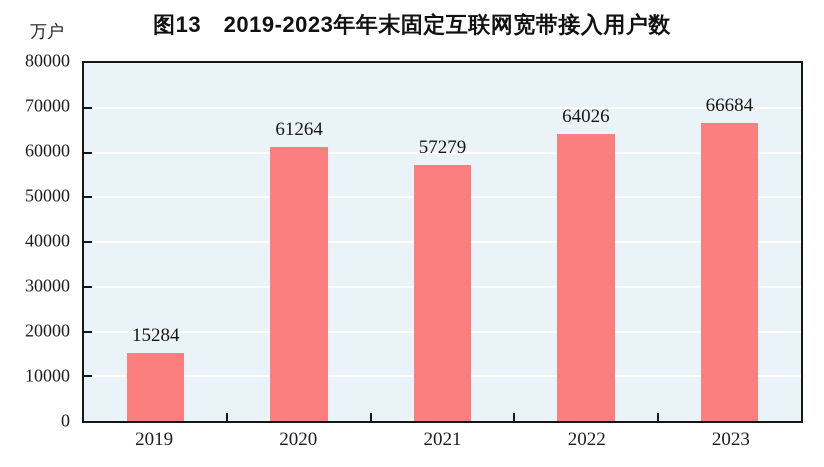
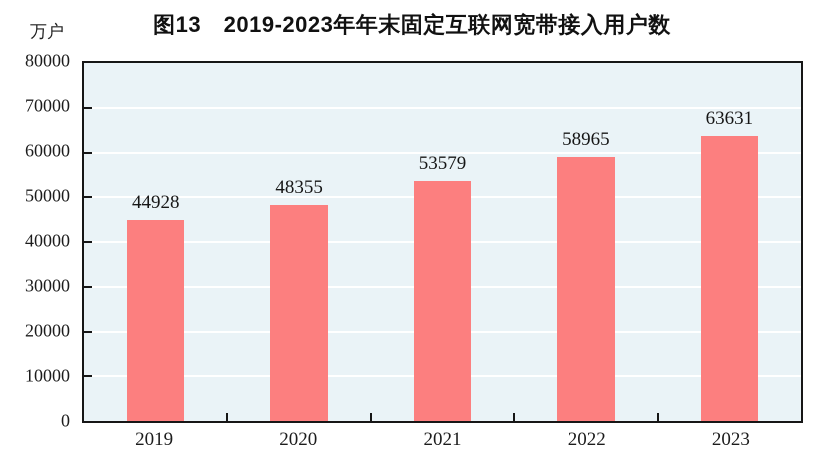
2019: 15284 -> 44928
2020: 61264 -> 48355
2021: 57279 -> 53579
2022: 64026 -> 58965
2023: 66684 -> 63631
